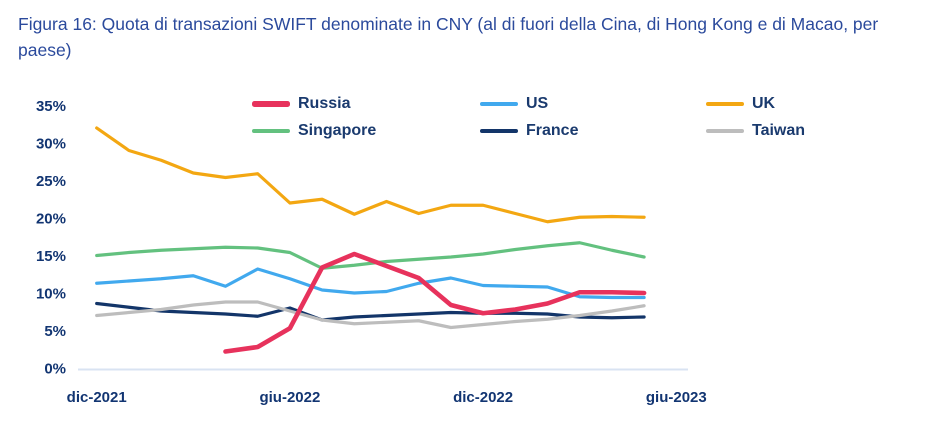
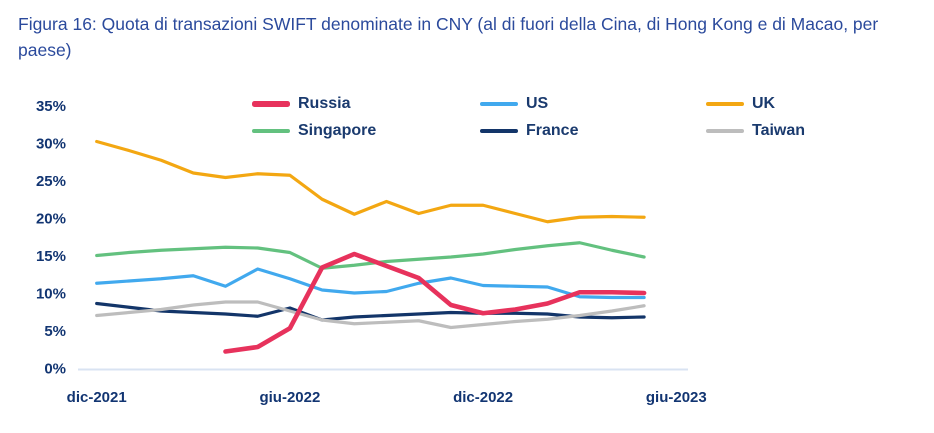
UK/dic-2021: 32% -> 30%
UK/giu-2022: 22% -> 26%
